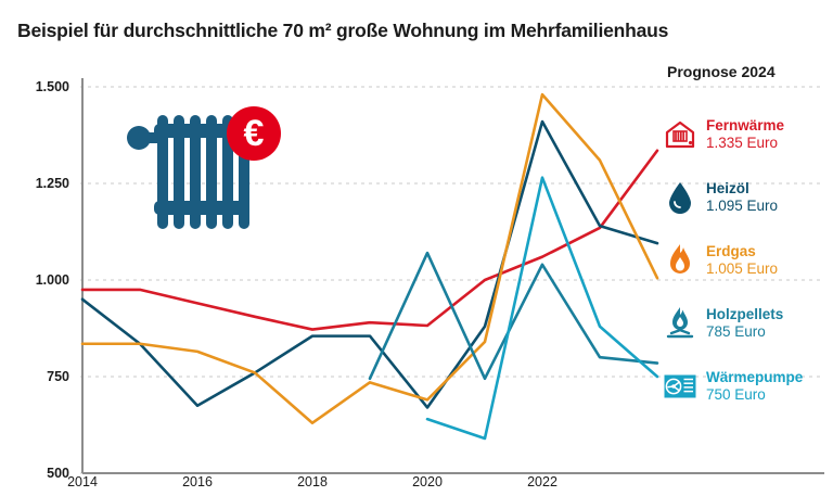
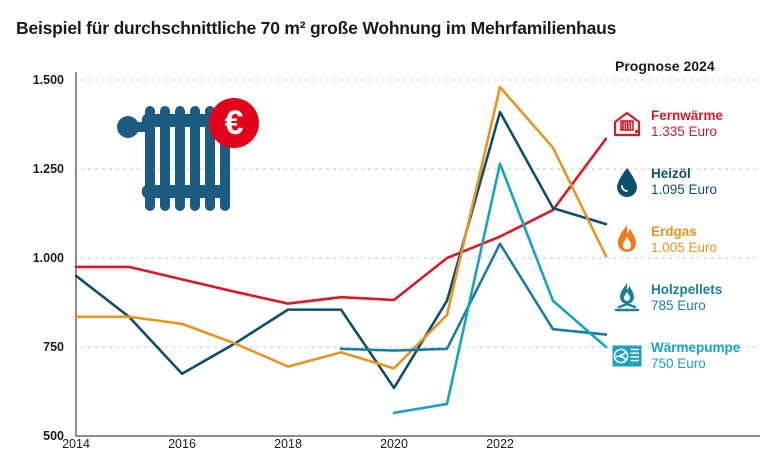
Erdgas/2018: 630 -> 700
Heizöl/2020: 670 -> 640
Holzpellets/2020: 1070 -> 740
Wärmepumpe/2020: 640 -> 560
